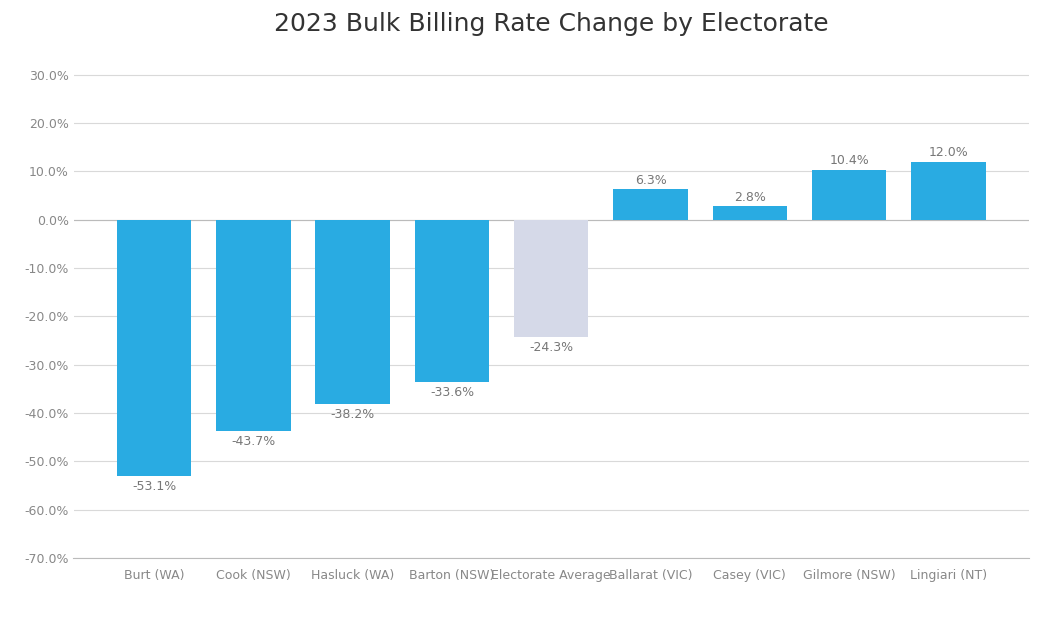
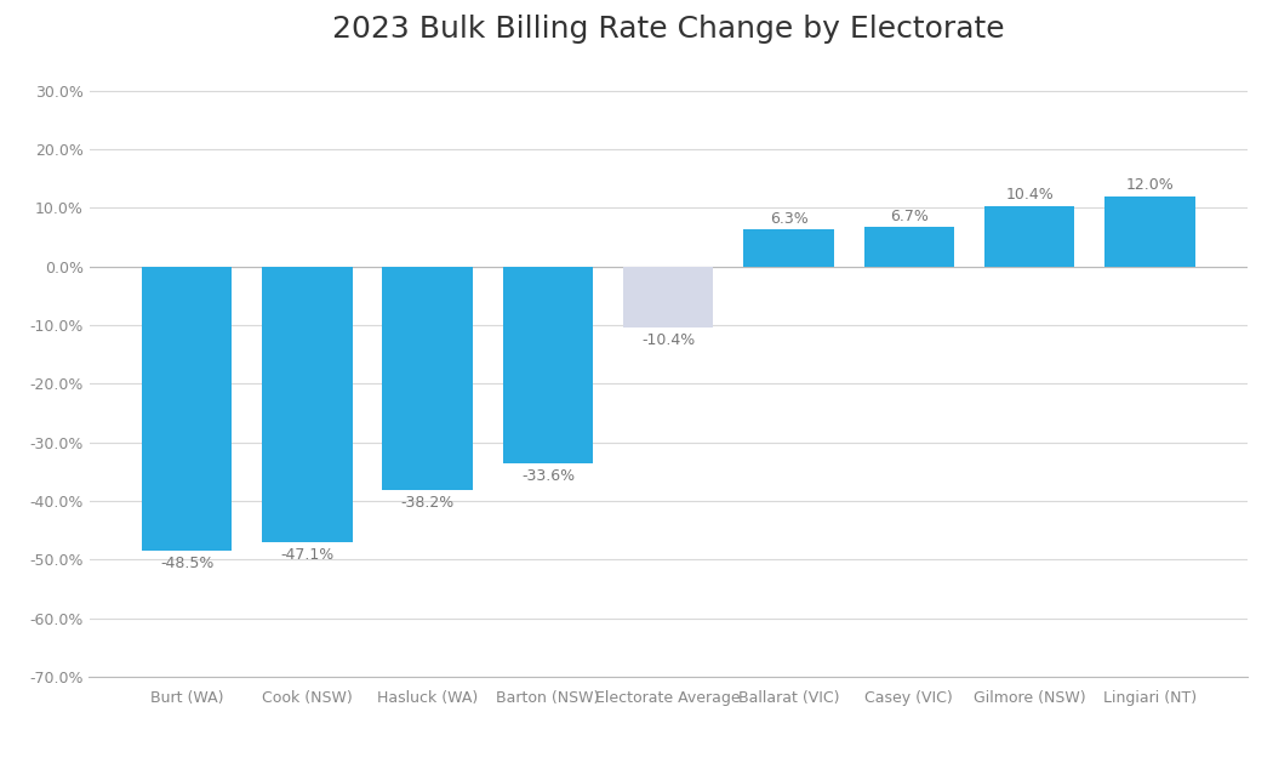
Burt (WA): -53.1% -> -48.5%
Cook (NSW): -43.7% -> -47.1%
Electorate Average: -24.3% -> -10.4%
Casey (VIC): 2.8% -> 6.7%
